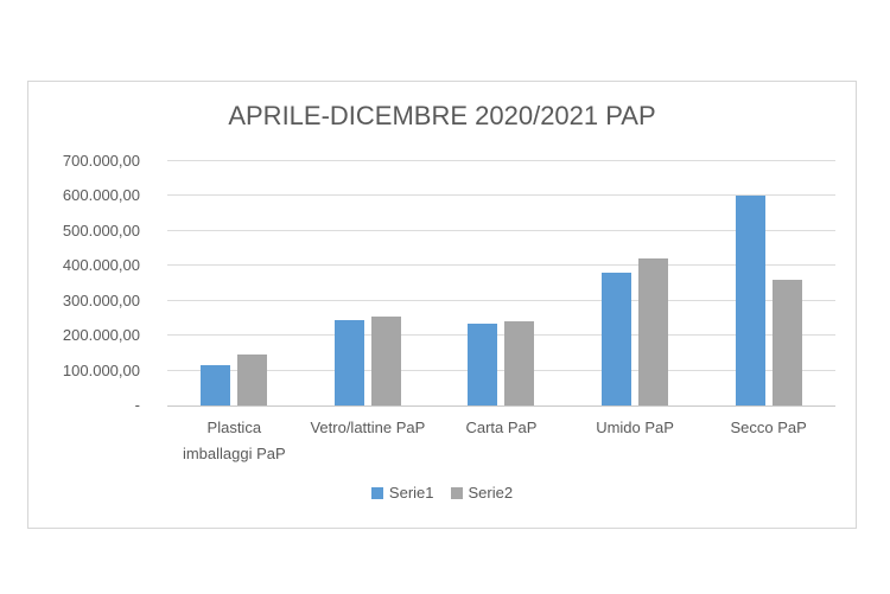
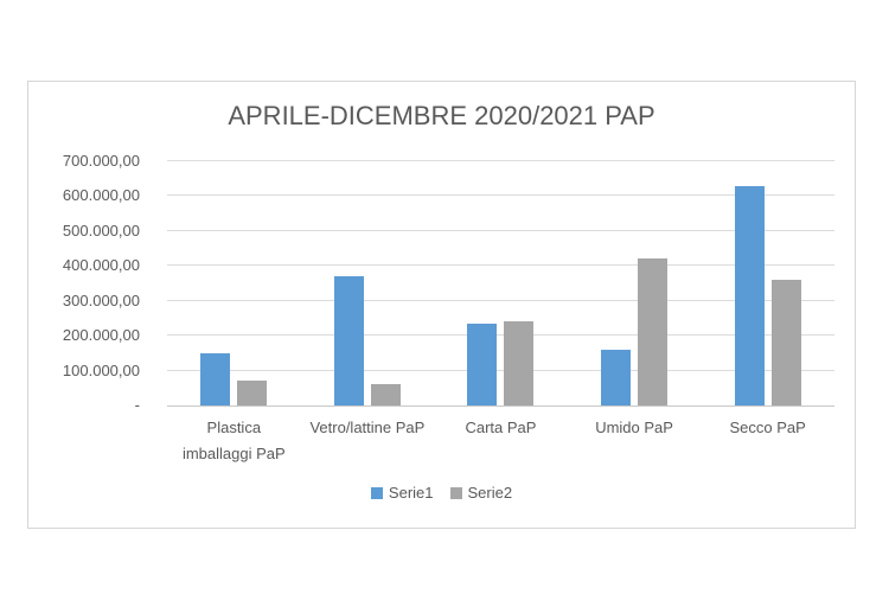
Serie1/Plastica imballaggi PaP: 120000 -> 150000
Serie2/Plastica imballaggi PaP: 140000 -> 70000
Serie1/Vetro/lattine PaP: 240000 -> 370000
Serie2/Vetro/lattine PaP: 260000 -> 60000
Serie1/Umido PaP: 380000 -> 160000
Serie1/Secco PaP: 600000 -> 630000
